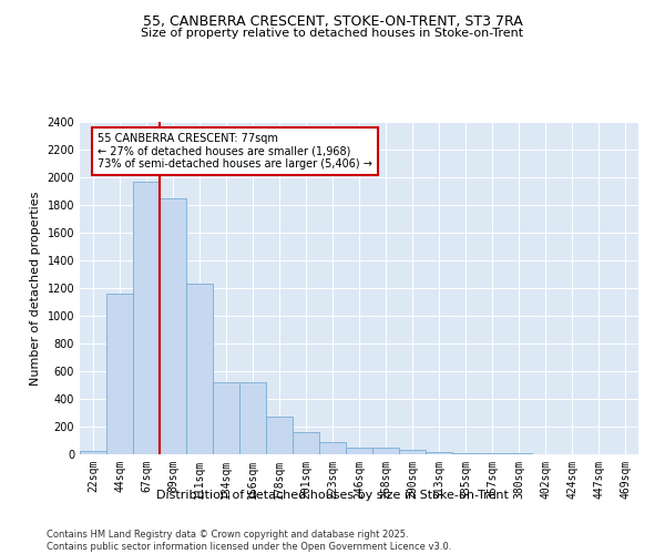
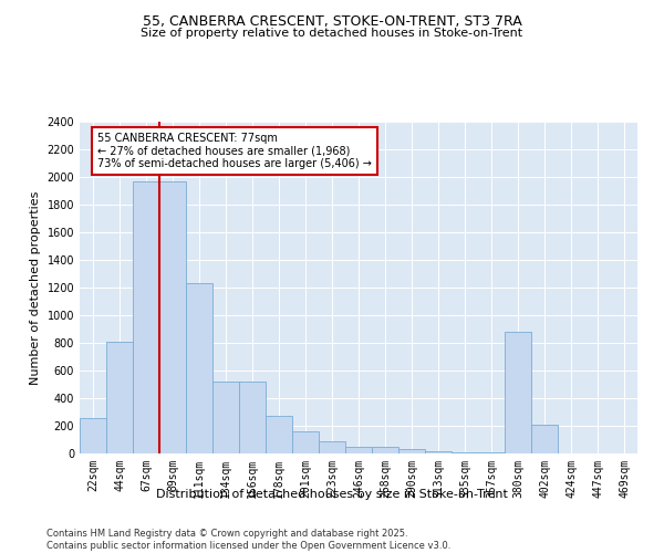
22sqm: 20 -> 260
44sqm: 1160 -> 810
89sqm: 1850 -> 1970
380sqm: 0 -> 880
402sqm: 0 -> 210
